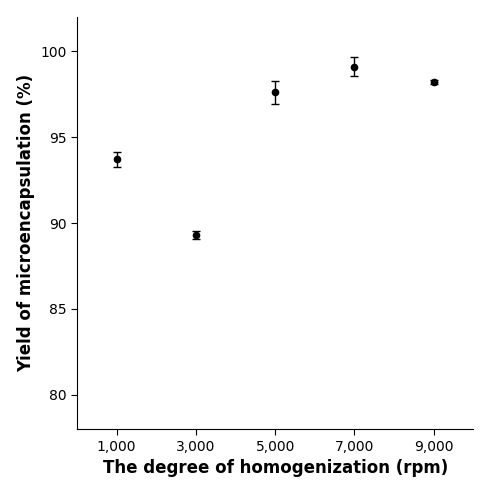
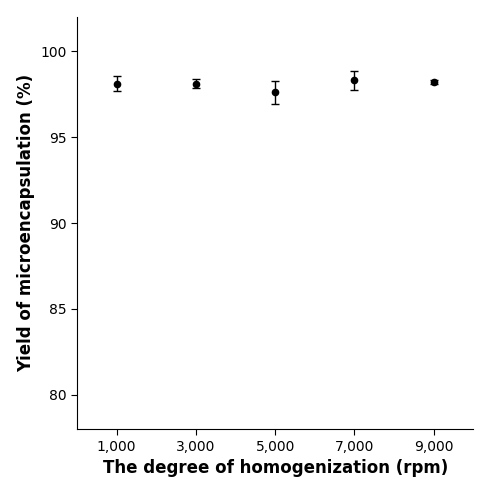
1,000: 93.7 -> 98.1
3,000: 89.3 -> 98.1
7,000: 99.1 -> 98.3
